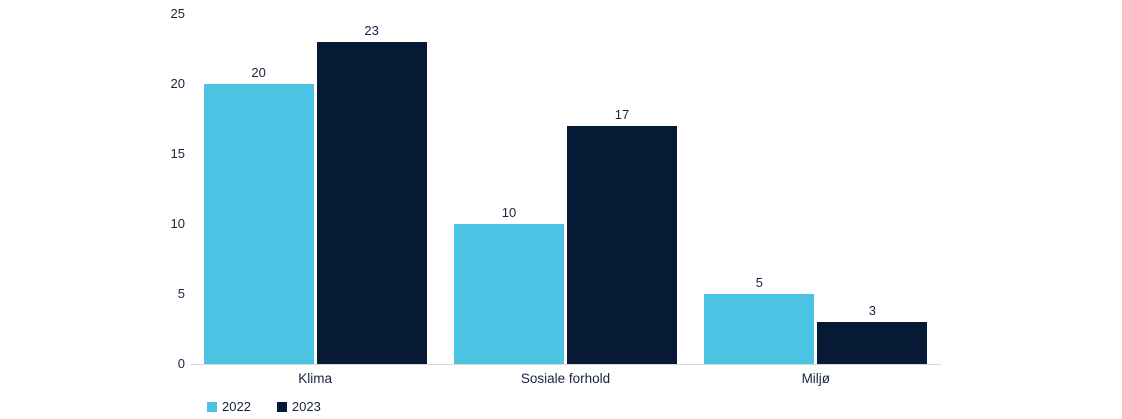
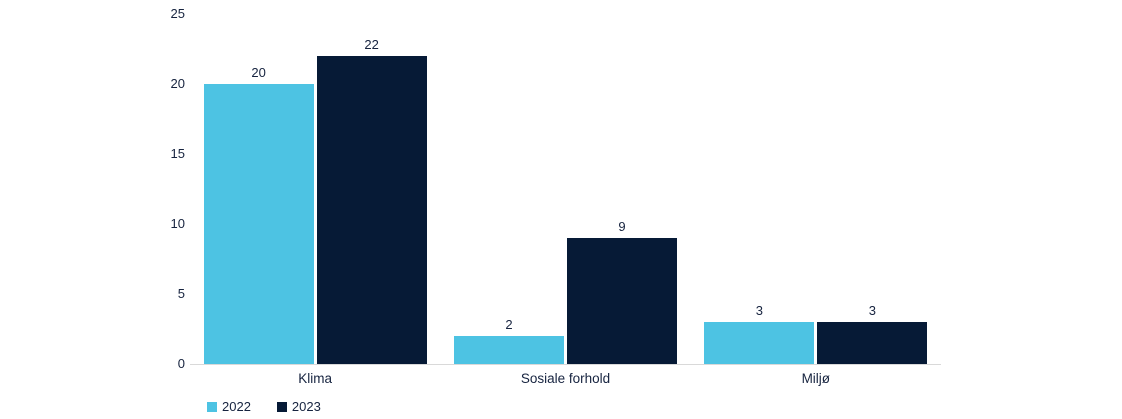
2023/Klima: 23 -> 22
2022/Sosiale forhold: 10 -> 2
2023/Sosiale forhold: 17 -> 9
2022/Miljø: 5 -> 3
